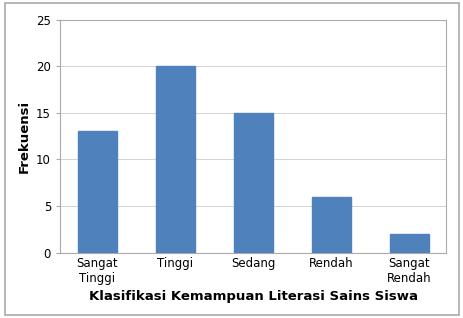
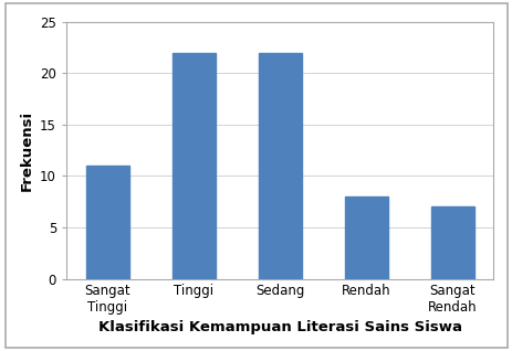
Sangat Tinggi: 13 -> 11
Tinggi: 20 -> 22
Sedang: 15 -> 22
Rendah: 6 -> 8
Sangat Rendah: 2 -> 7
